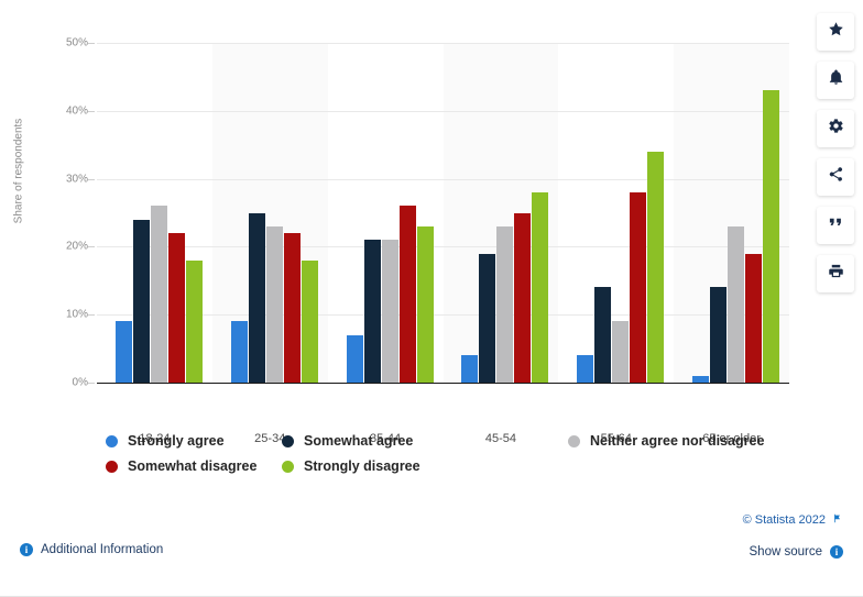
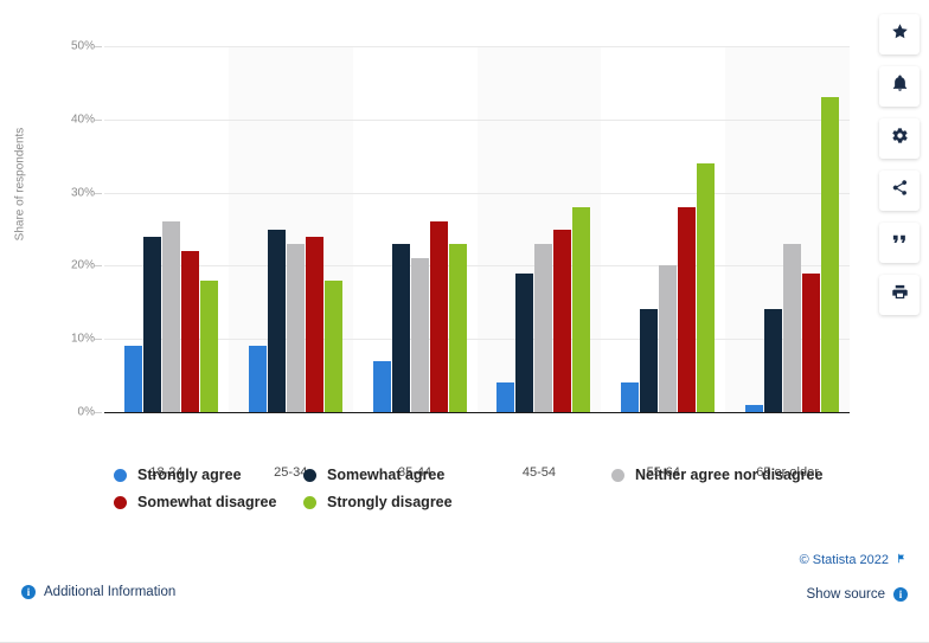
Somewhat disagree/25-34: 22% -> 24%
Somewhat agree/35-44: 21% -> 23%
Neither agree nor disagree/55-64: 9% -> 20%
